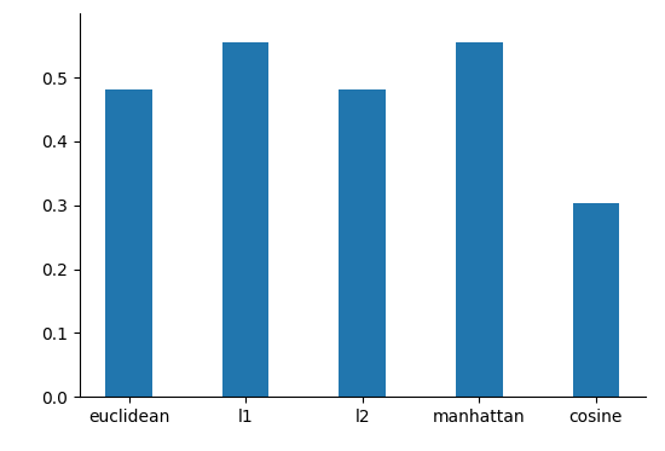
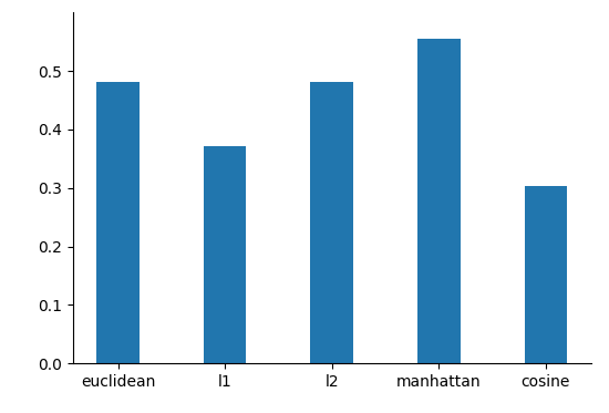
l1: 0.555 -> 0.372
